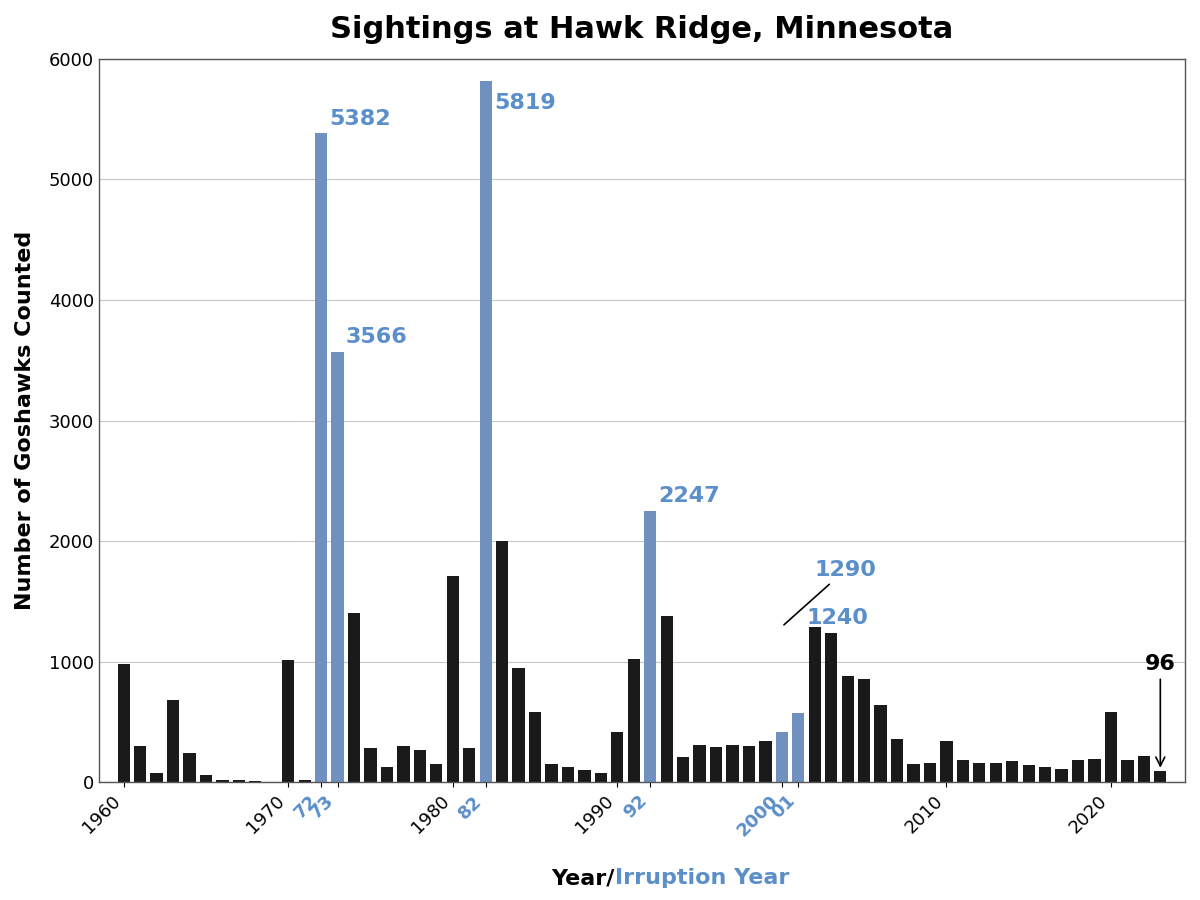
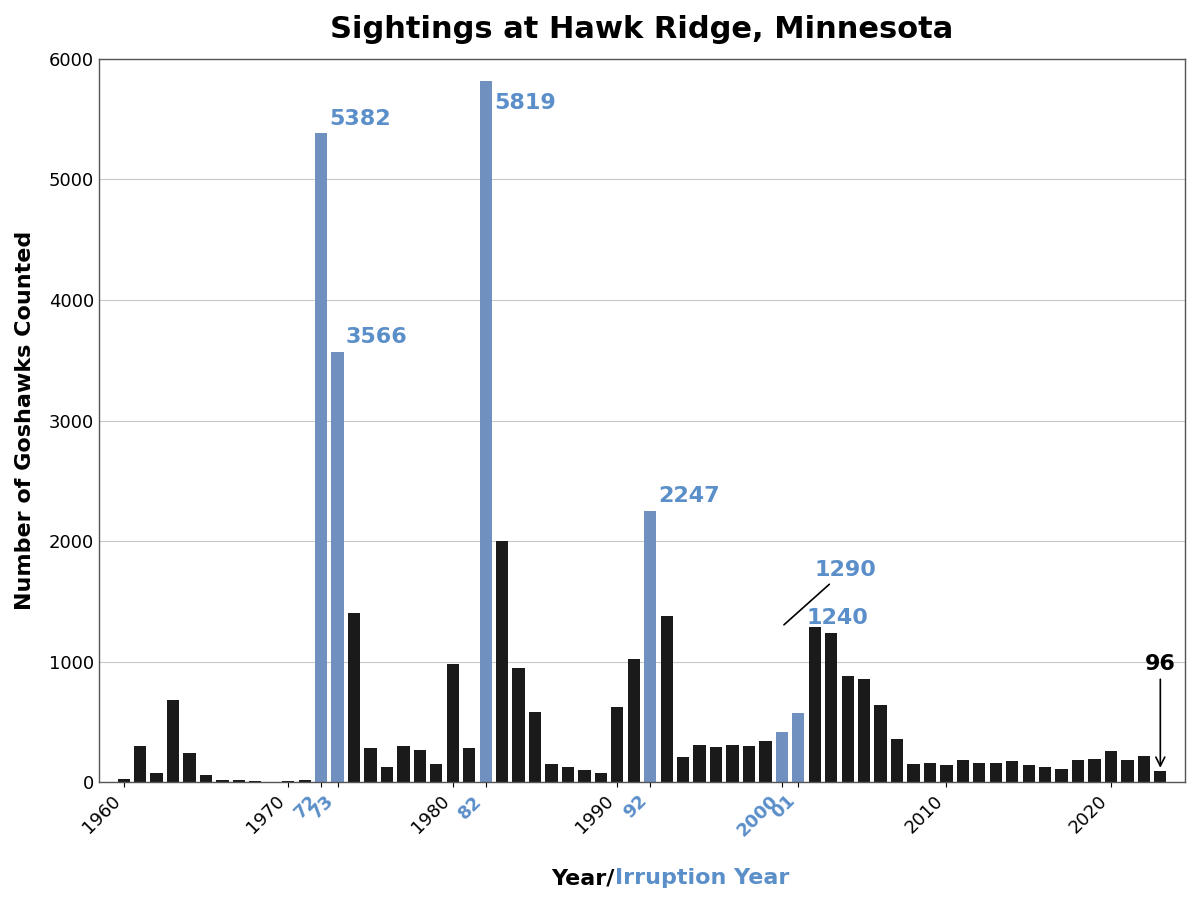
1960: 980 -> 30
1970: 1010 -> 10
1980: 1710 -> 980
1990: 420 -> 620
2010: 340 -> 140
2020: 580 -> 260
